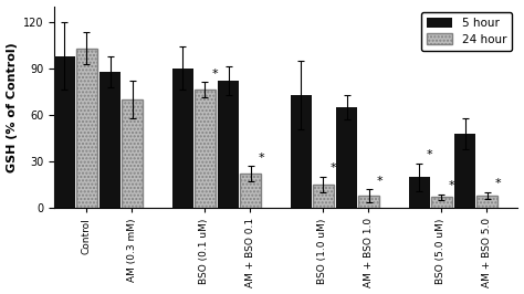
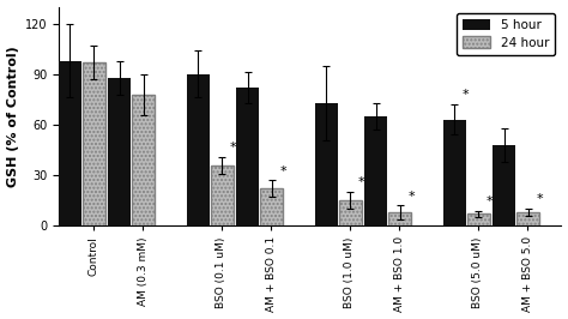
24 hour/Control: 103 -> 97
24 hour/AM (0.3 mM): 70 -> 78
24 hour/BSO (0.1 uM): 76 -> 36
5 hour/BSO (5.0 uM): 20 -> 63
